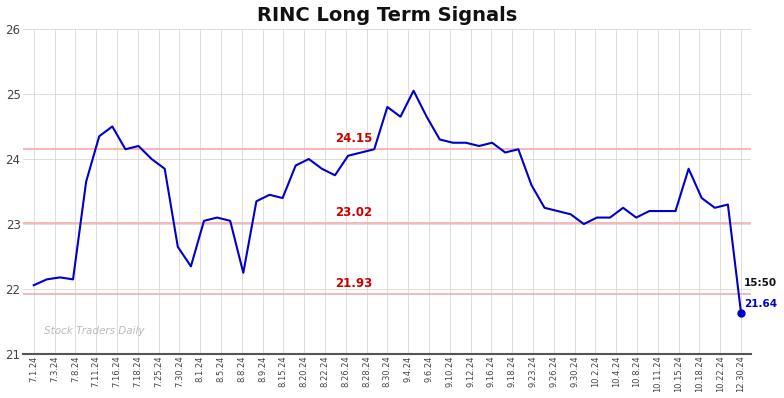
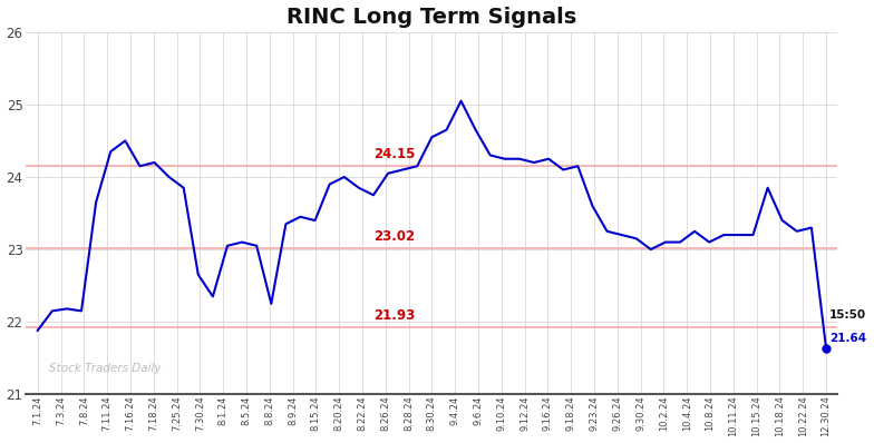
7.1.24: 22.06 -> 21.88
8.30.24: 24.80 -> 24.55
